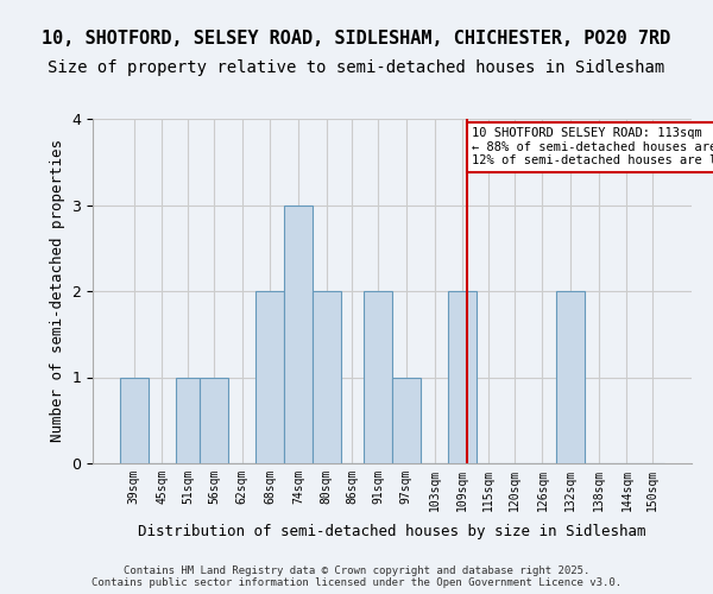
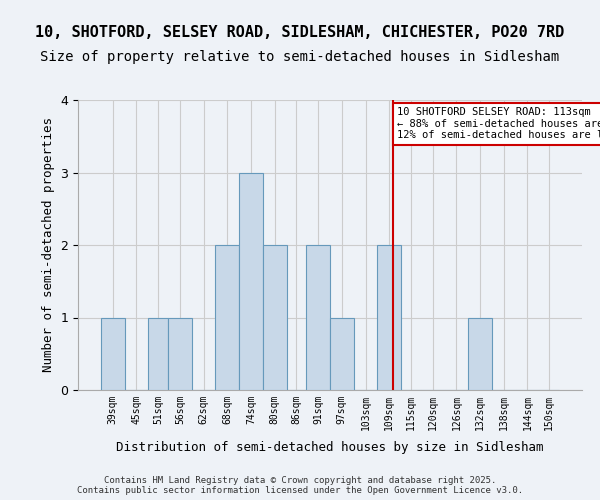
132sqm: 2 -> 1
